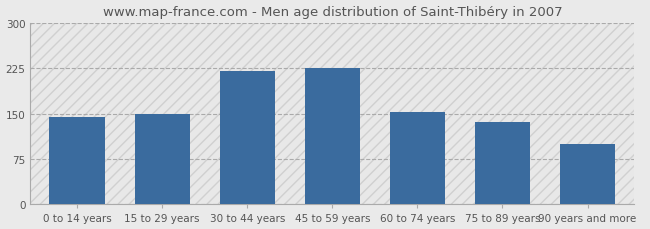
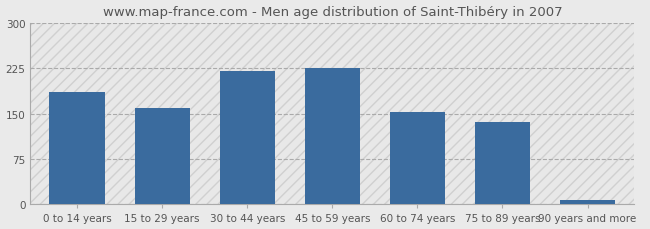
0 to 14 years: 144 -> 185
15 to 29 years: 150 -> 160
90 years and more: 100 -> 8
